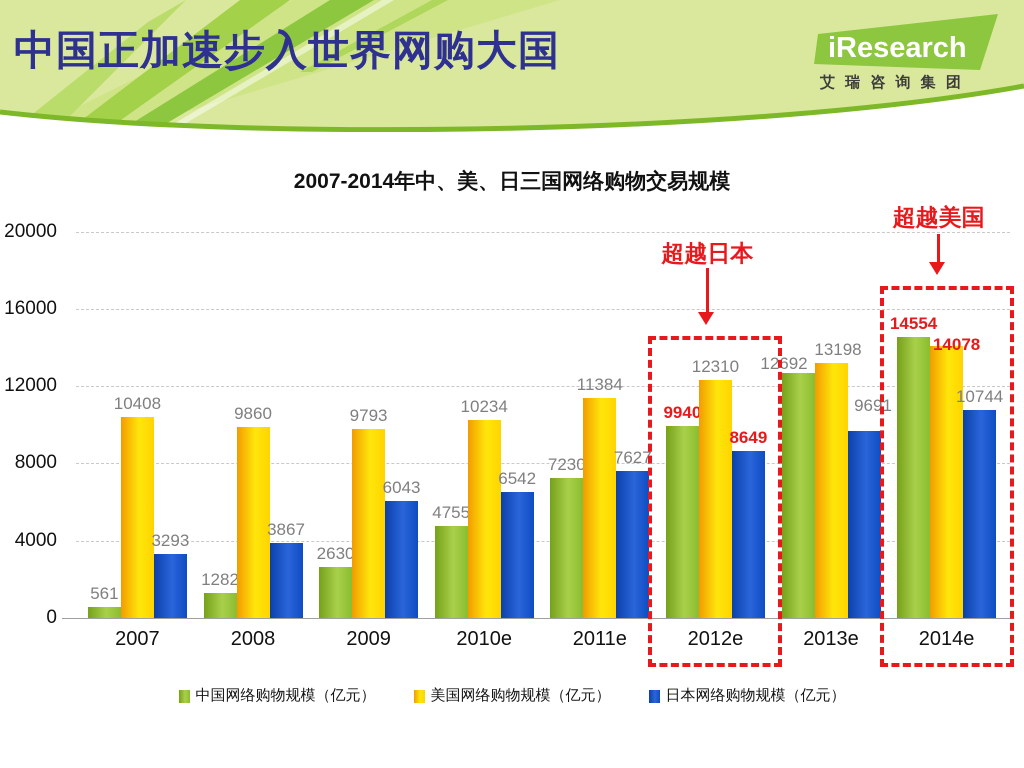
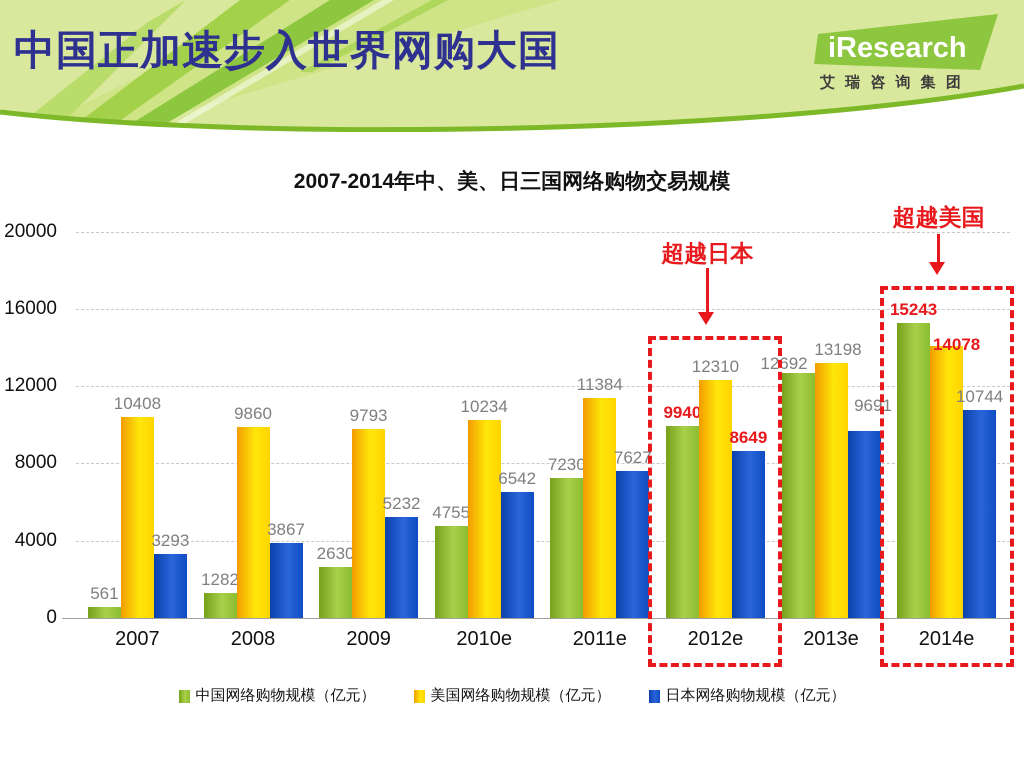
日本网络购物规模（亿元）/2009: 6043 -> 5232
中国网络购物规模（亿元）/2014e: 14554 -> 15243
